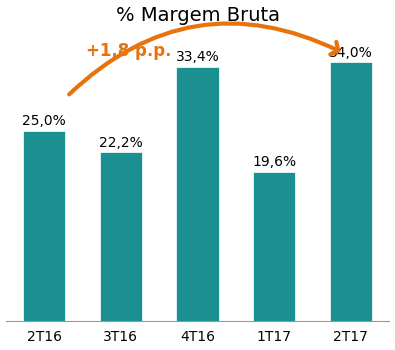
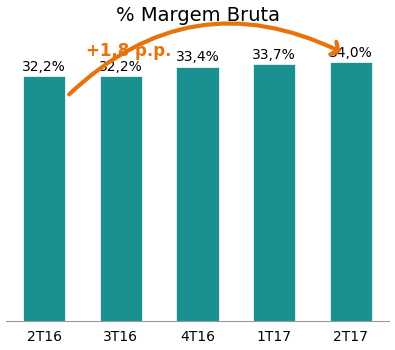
2T16: 25,0% -> 32,2%
3T16: 22,2% -> 32,2%
1T17: 19,6% -> 33,7%
